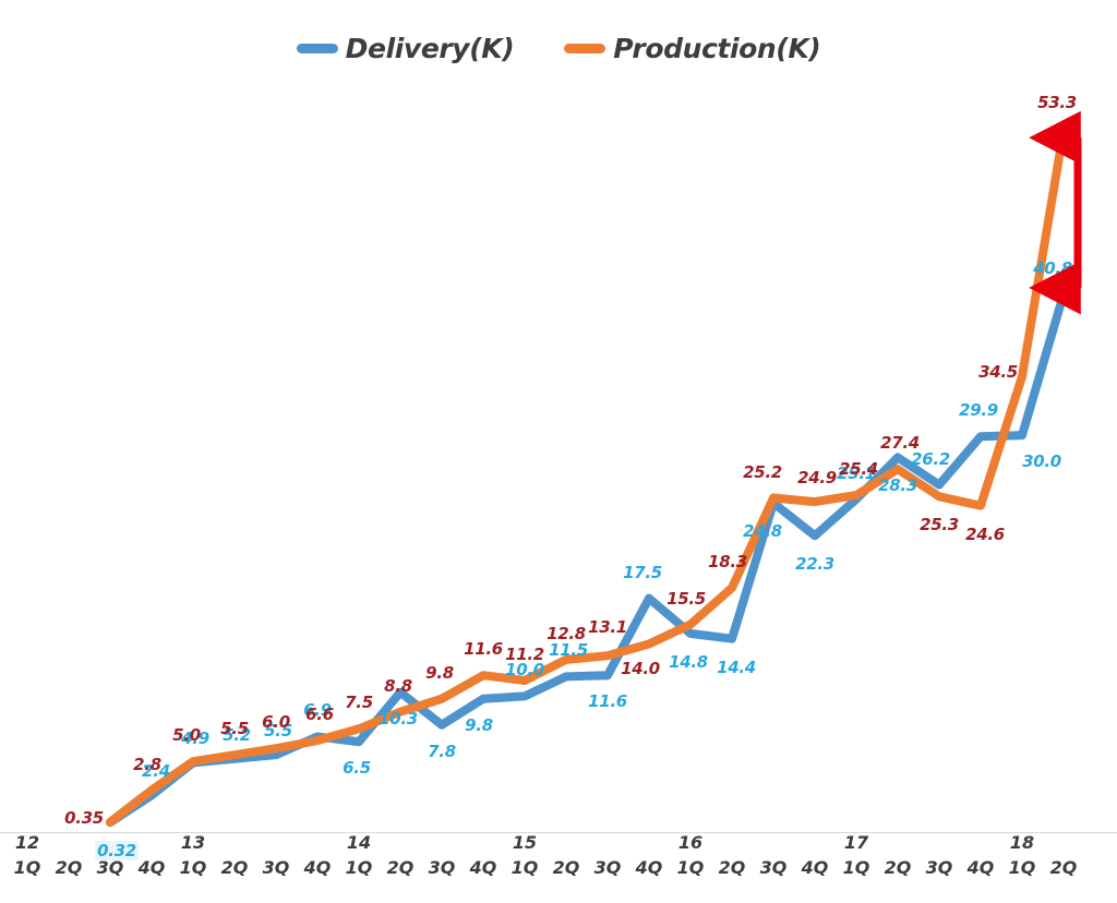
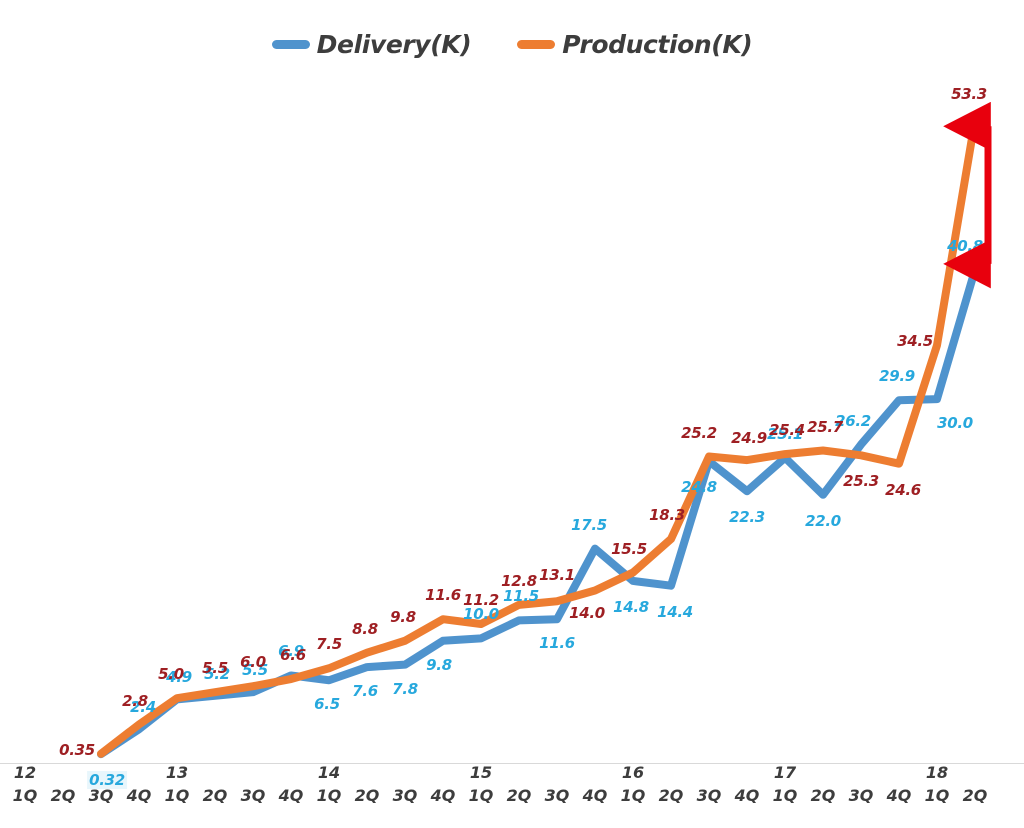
Delivery(K)/14 2Q: 10.3 -> 7.6
Delivery(K)/17 2Q: 28.3 -> 22.0
Production(K)/17 2Q: 27.4 -> 25.7
